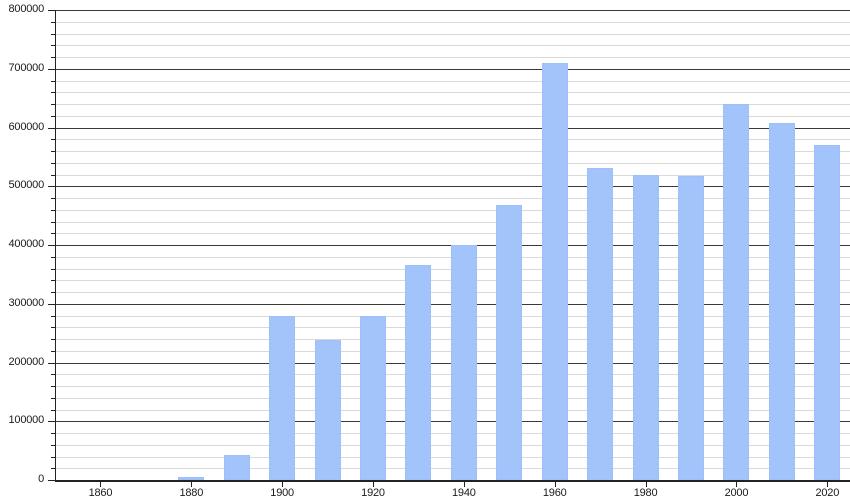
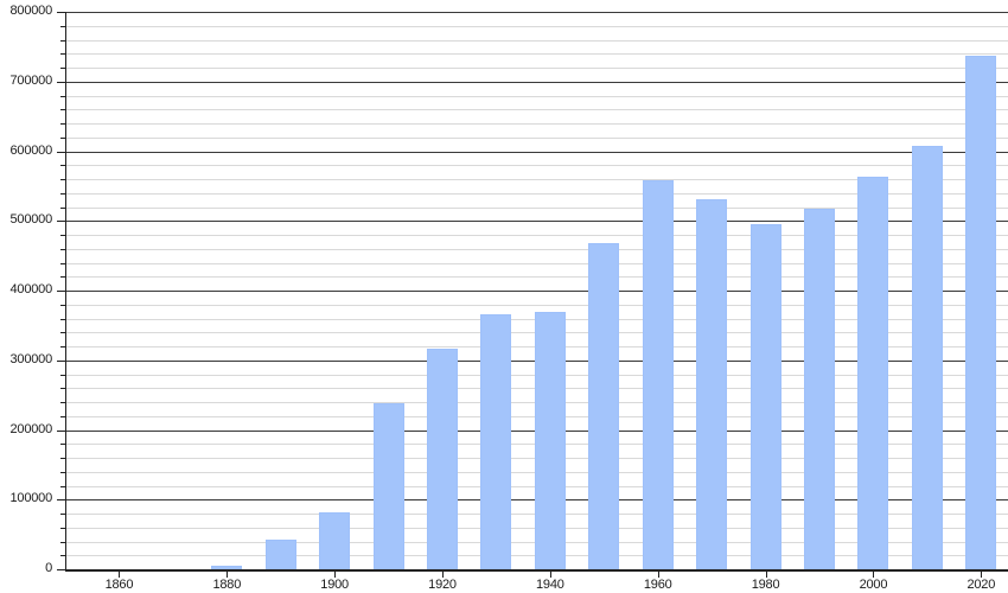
1900: 280000 -> 80000
1920: 280000 -> 320000
1940: 400000 -> 370000
1960: 710000 -> 560000
1980: 520000 -> 500000
2000: 640000 -> 560000
2020: 570000 -> 740000
